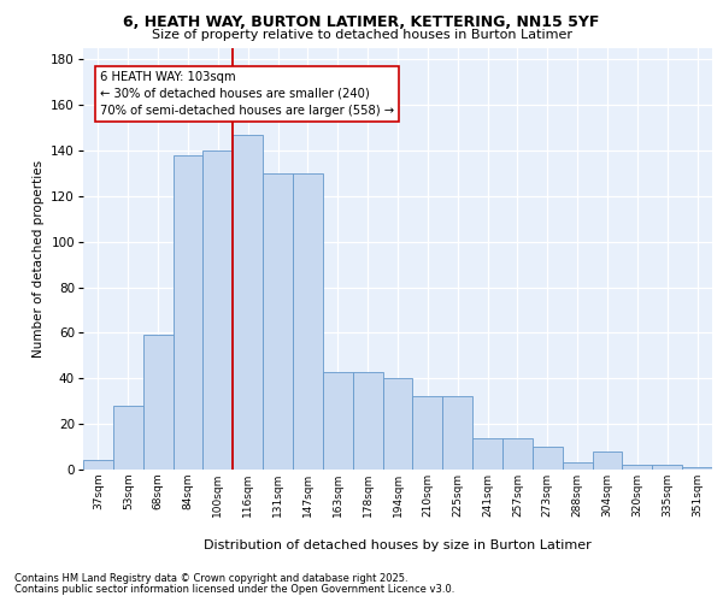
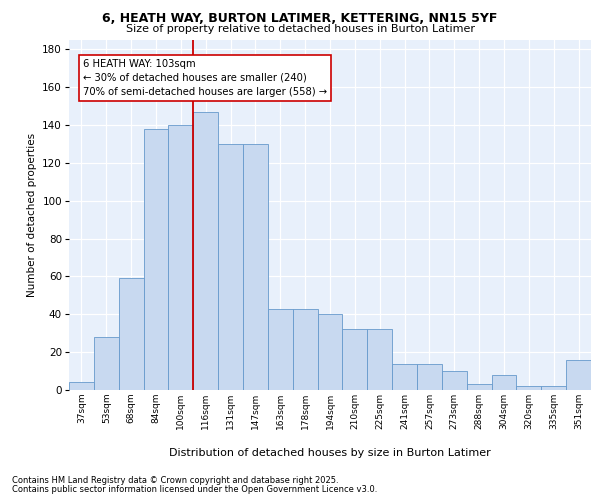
351sqm: 1 -> 16
